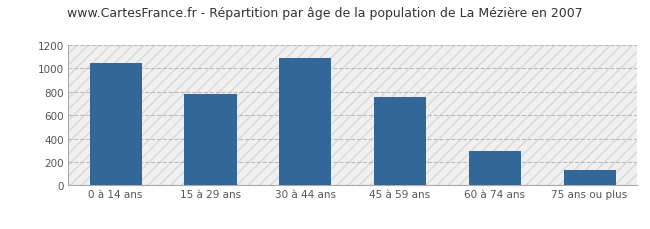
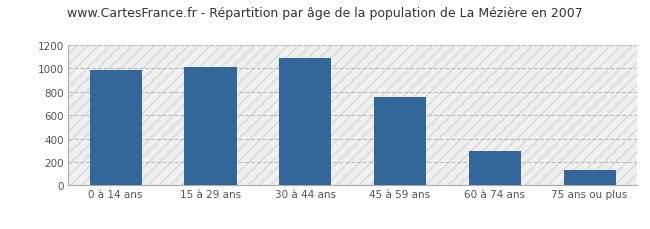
0 à 14 ans: 1050 -> 990
15 à 29 ans: 780 -> 1010
